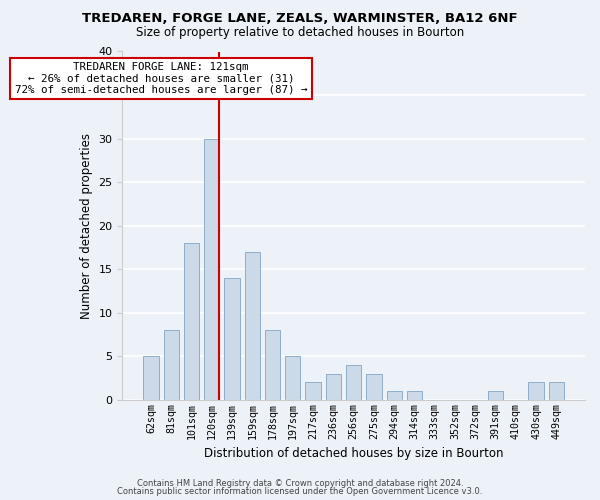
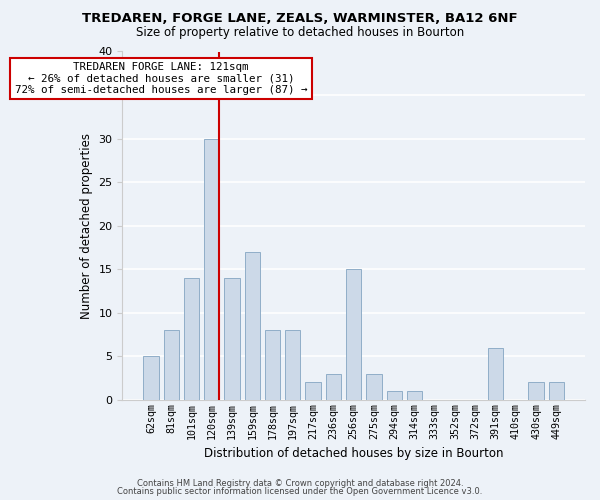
101sqm: 18 -> 14
197sqm: 5 -> 8
256sqm: 4 -> 15
391sqm: 1 -> 6
